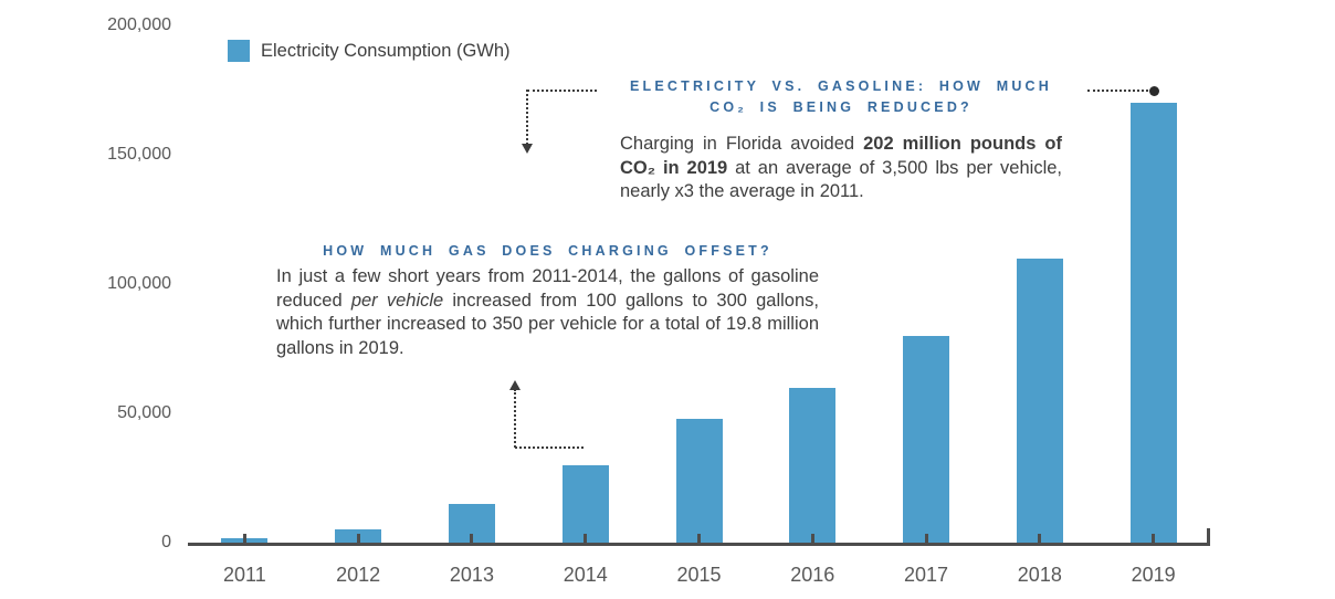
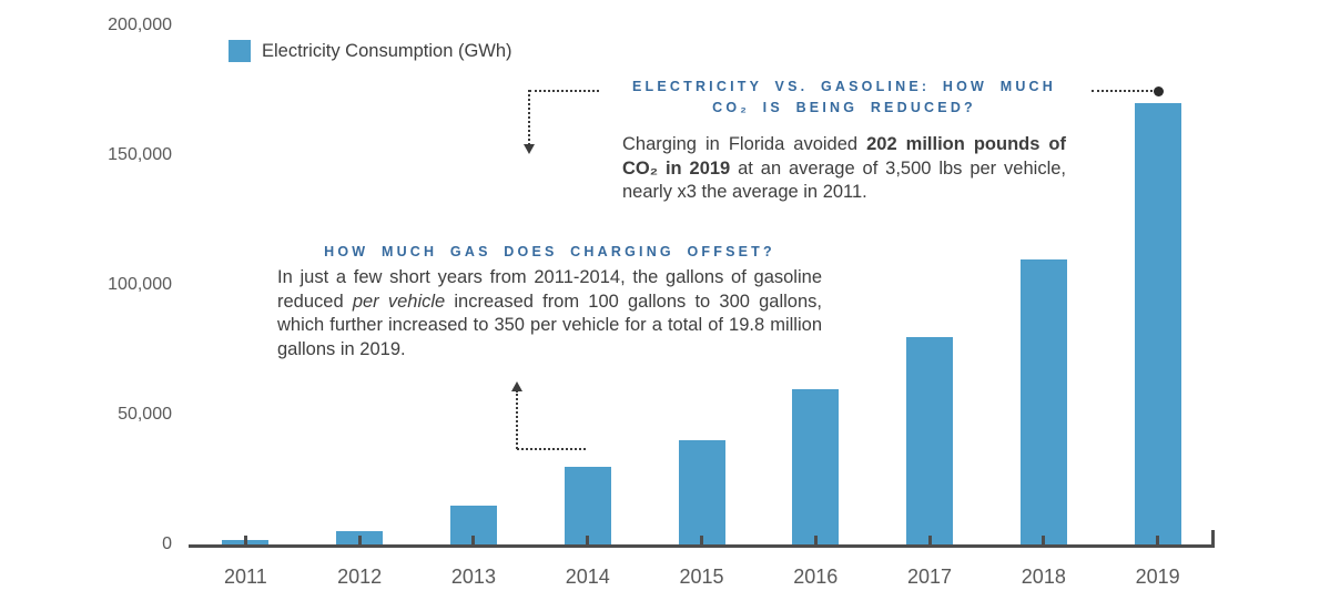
2015: 48000 -> 40000
